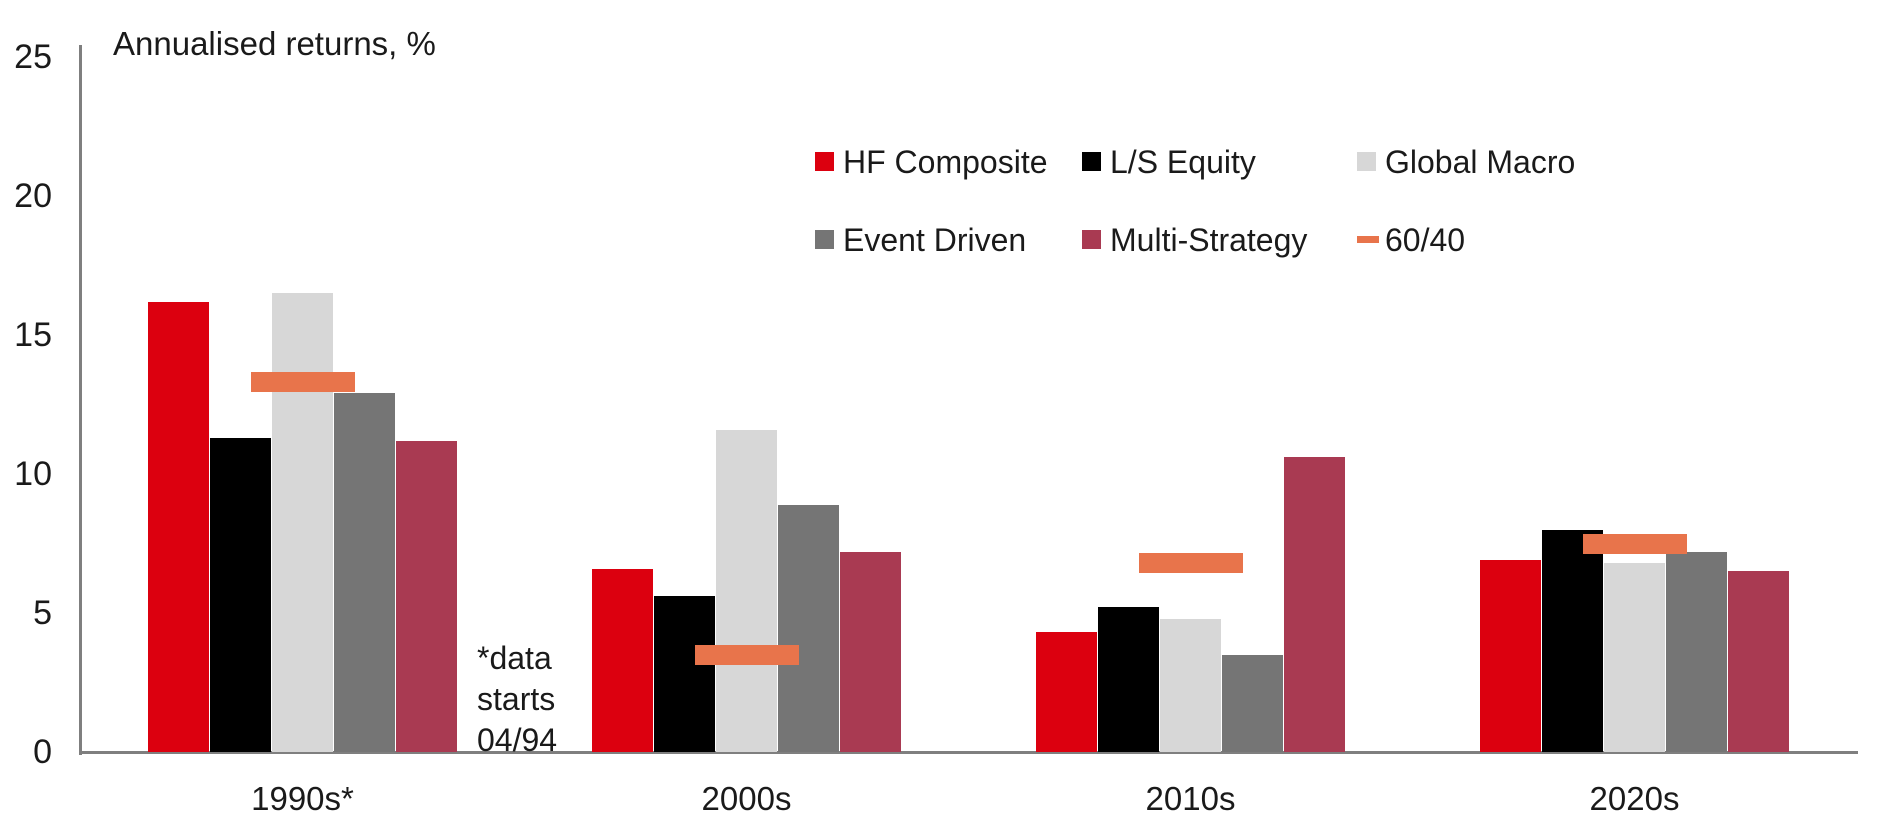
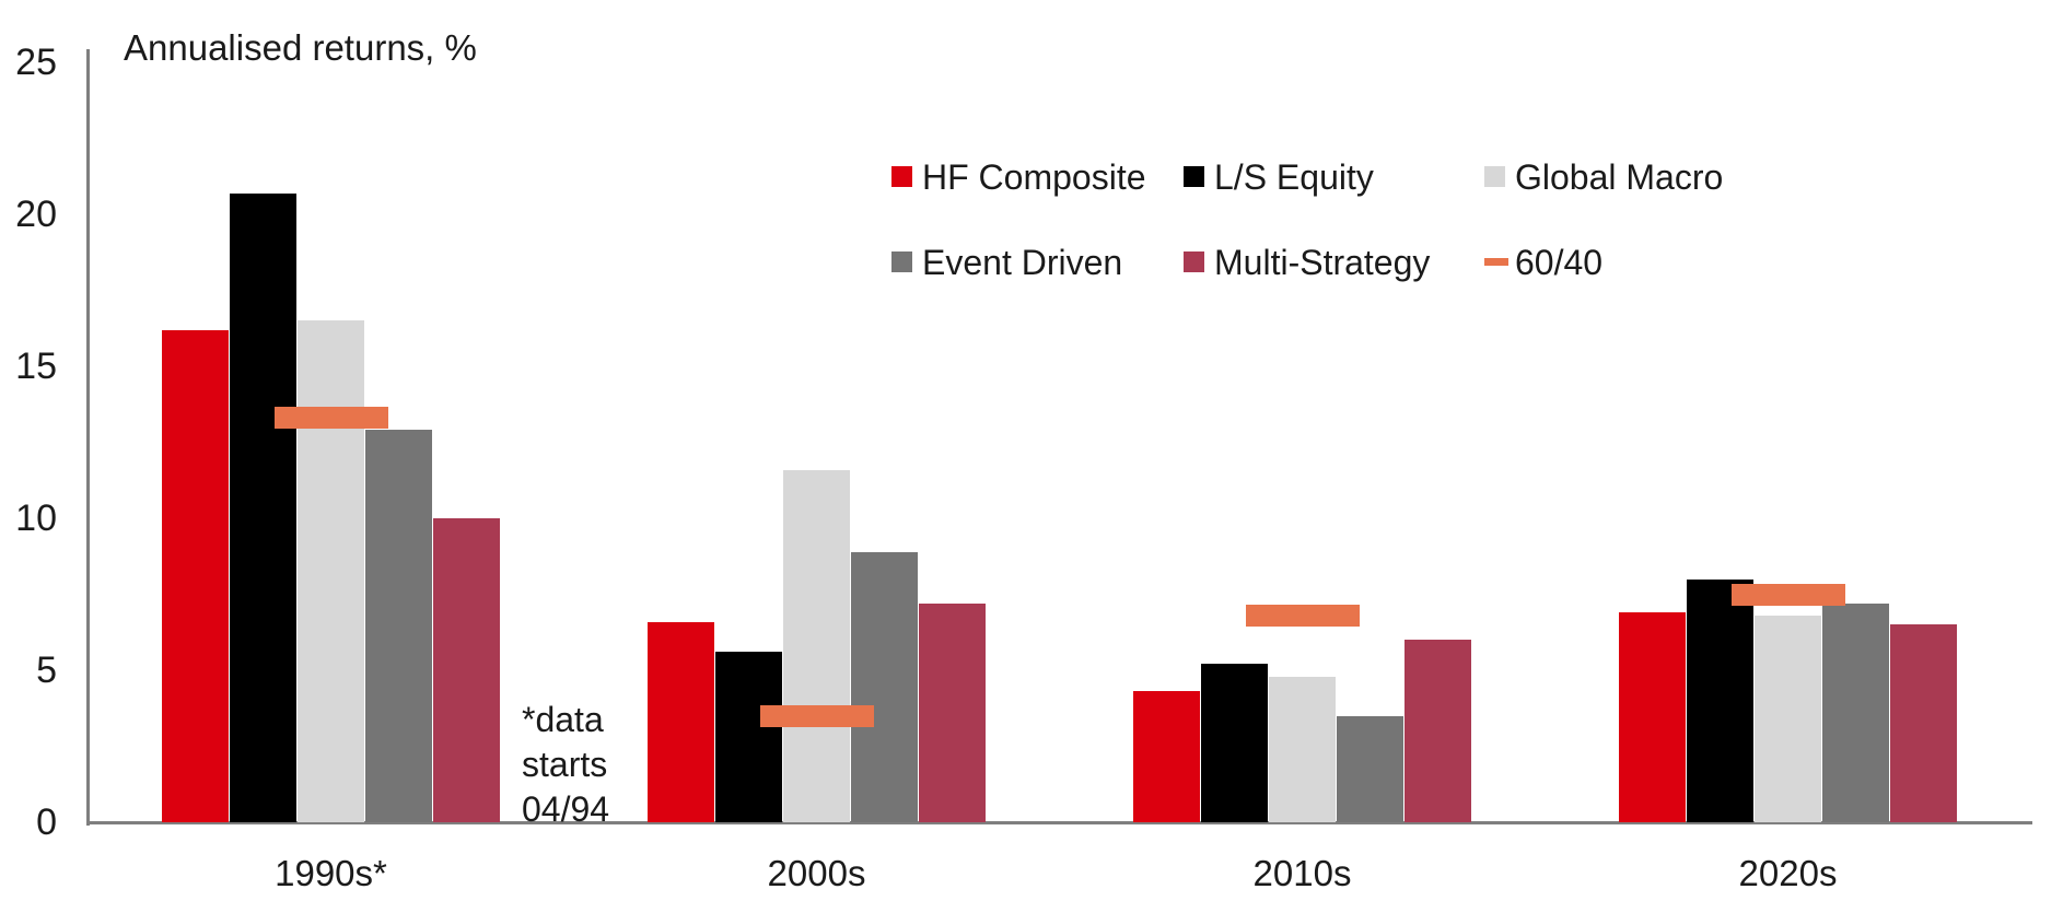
L/S Equity/1990s*: 11.3 -> 20.7
Multi-Strategy/1990s*: 11.2 -> 10.0
Multi-Strategy/2010s: 10.6 -> 6.0
